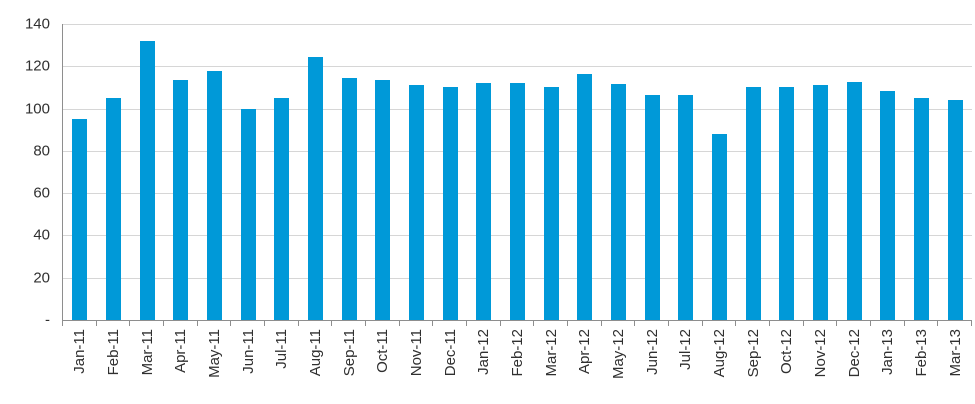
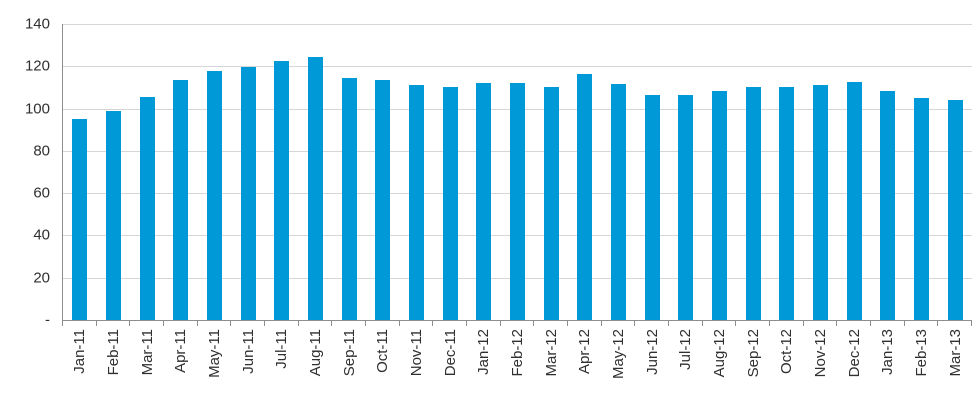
Feb-11: 105 -> 99
Mar-11: 132 -> 106
Jun-11: 100 -> 120
Jul-11: 105 -> 122
Aug-12: 88 -> 108
